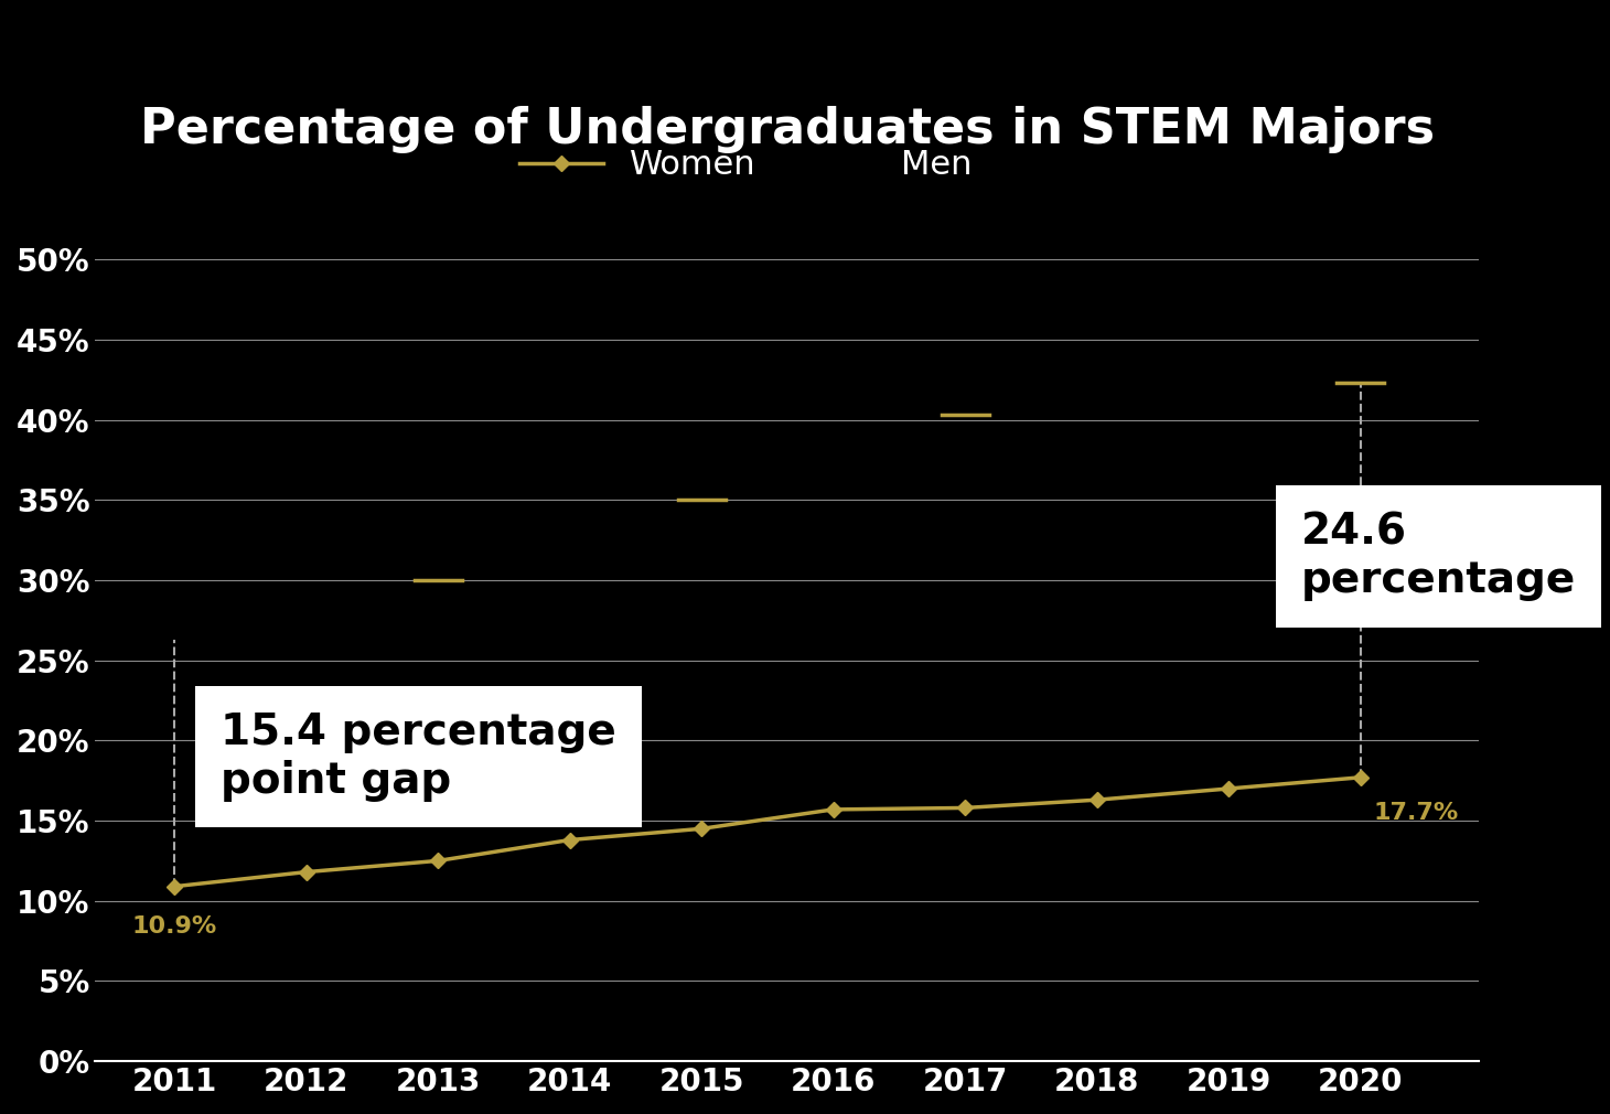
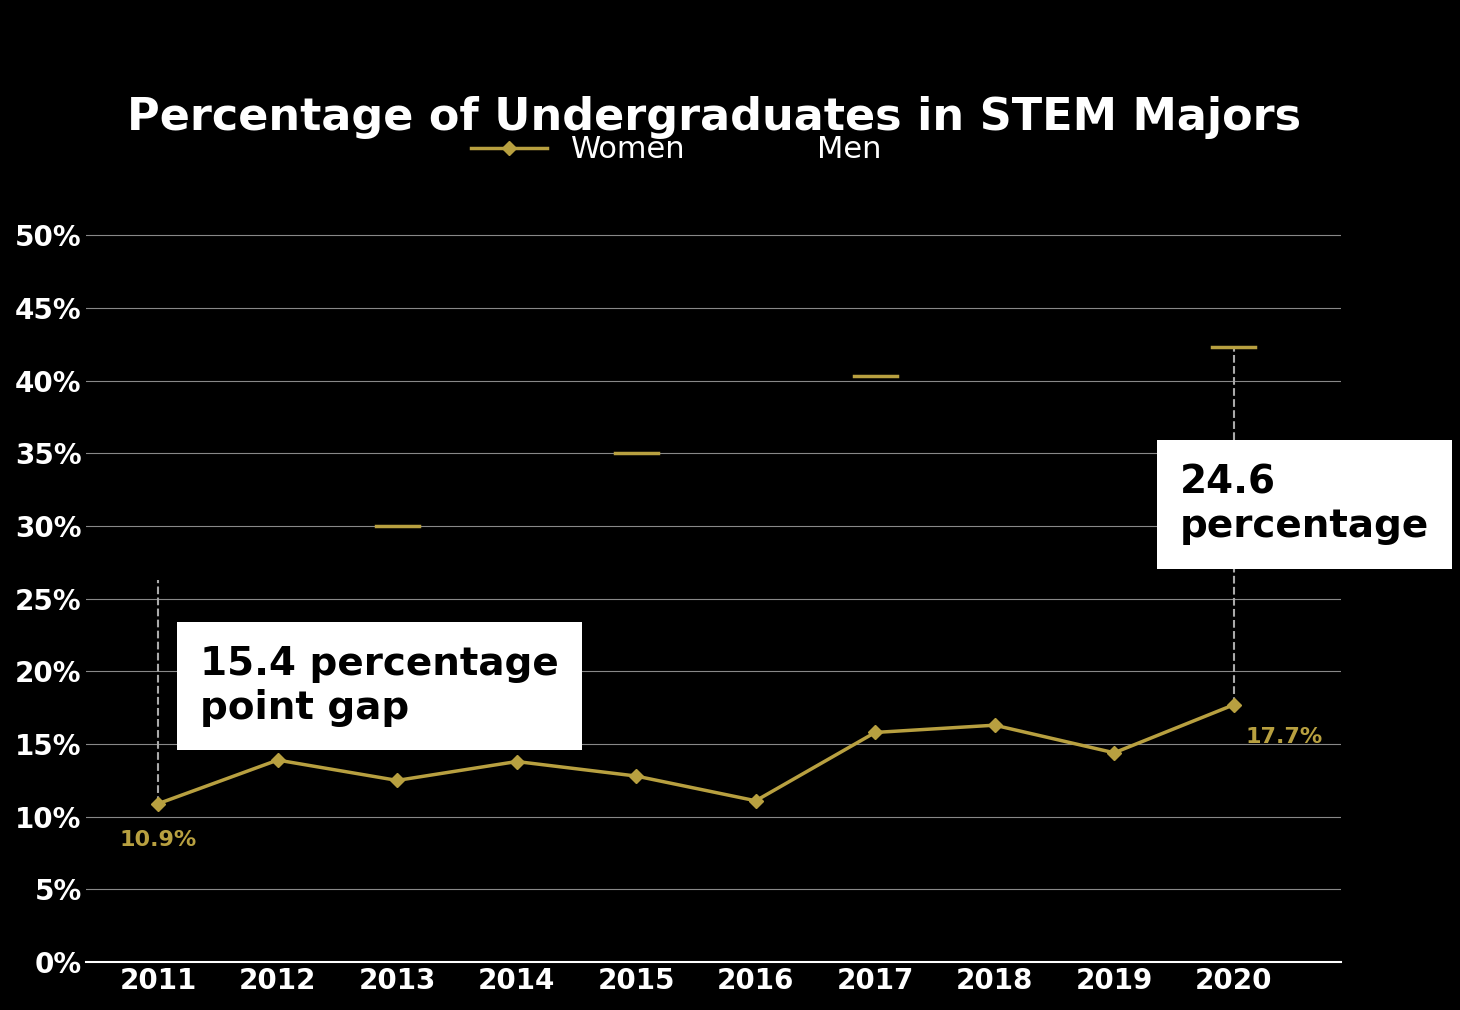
2012: 11.8% -> 13.9%
2015: 14.5% -> 12.8%
2016: 15.7% -> 11.1%
2019: 17.0% -> 14.4%
